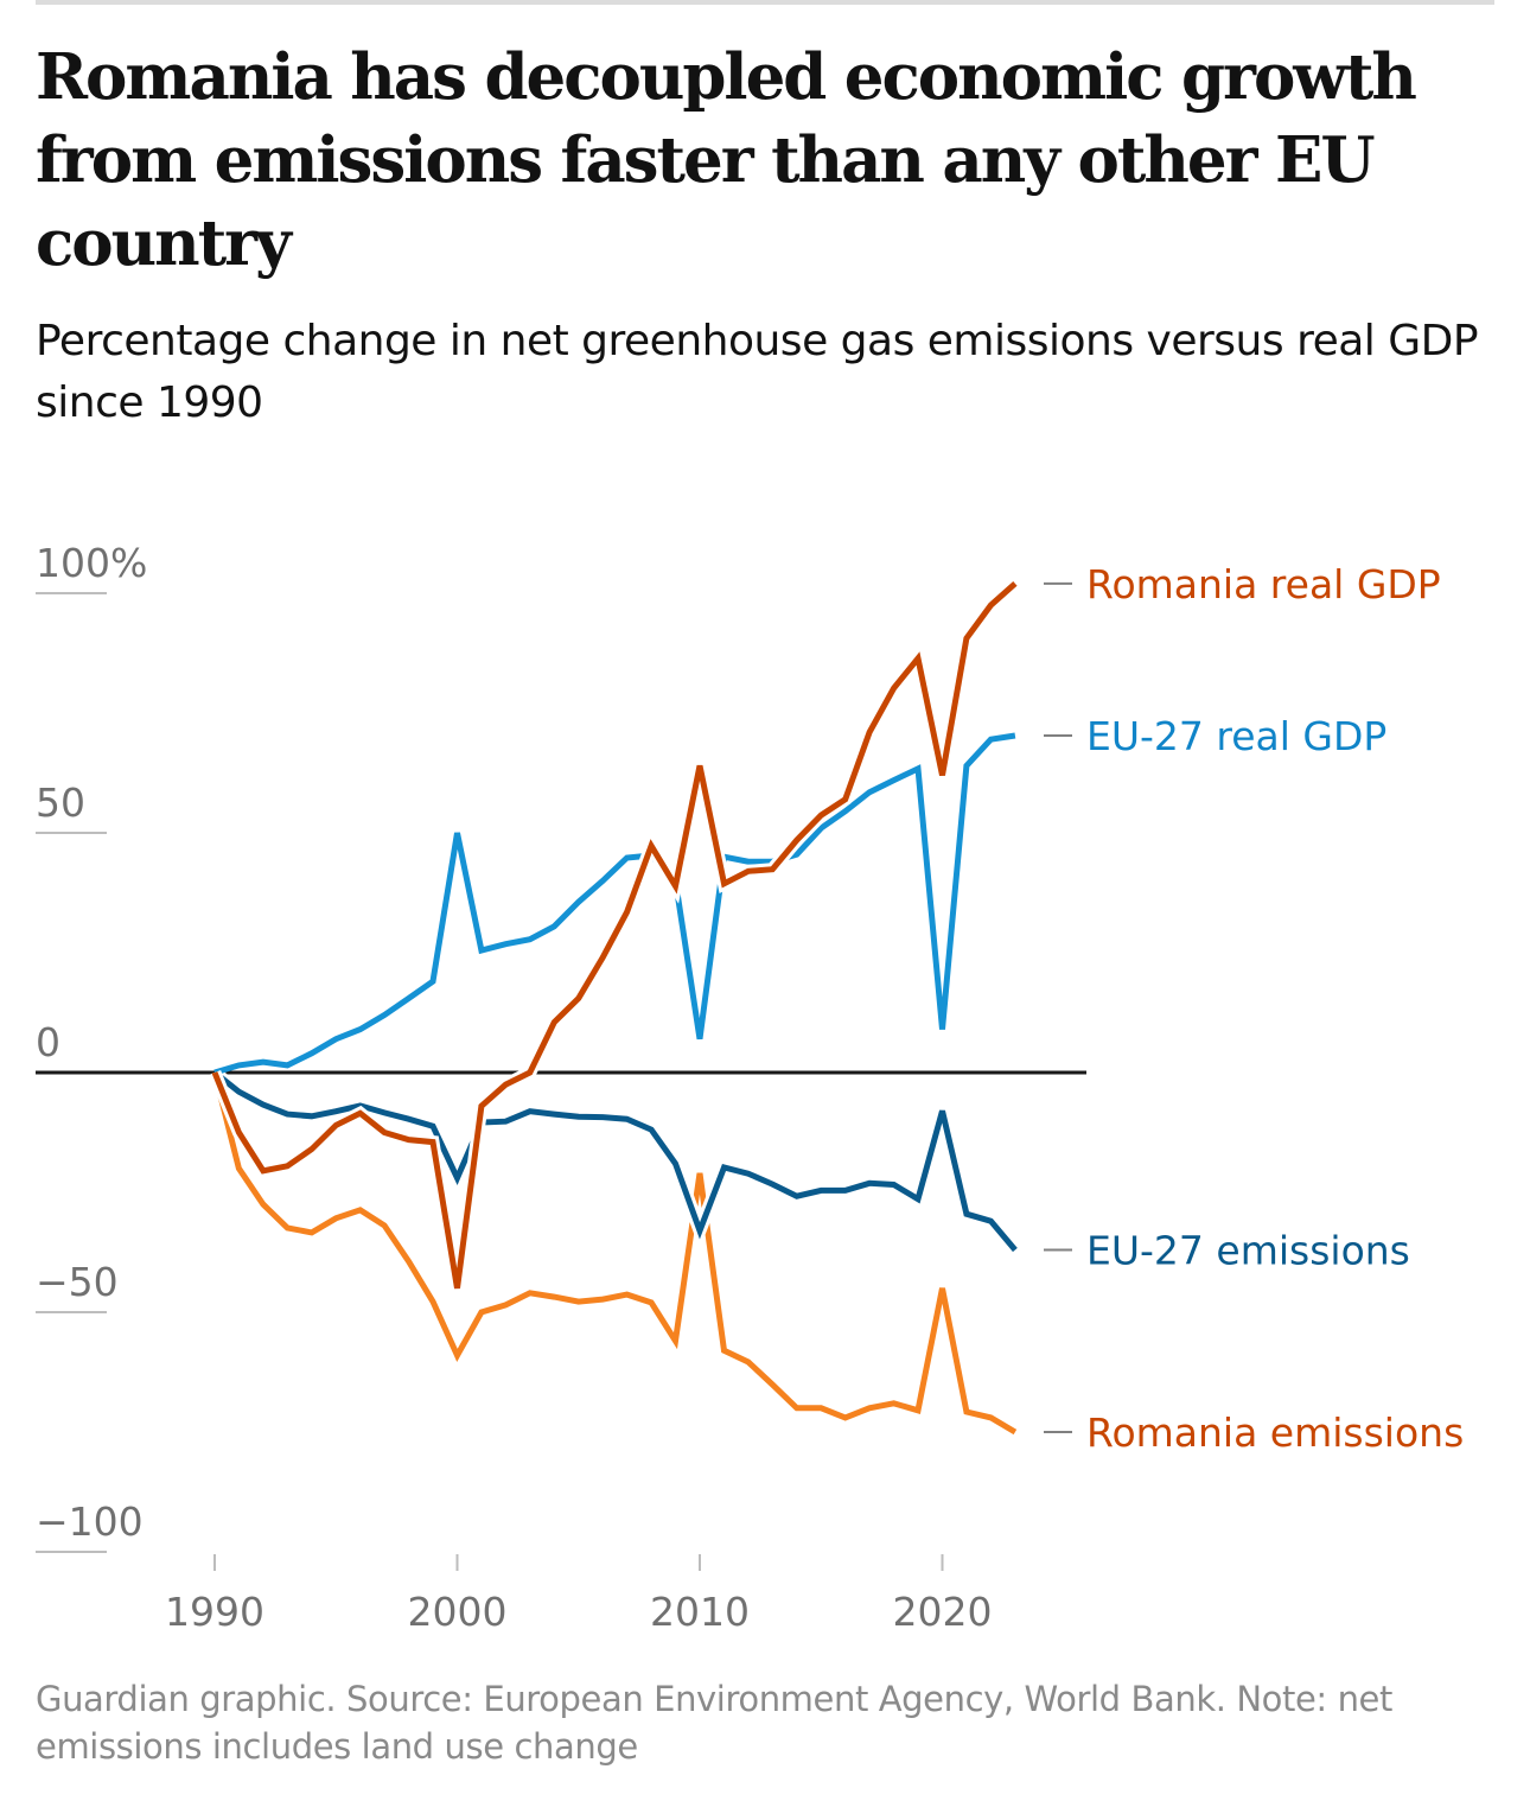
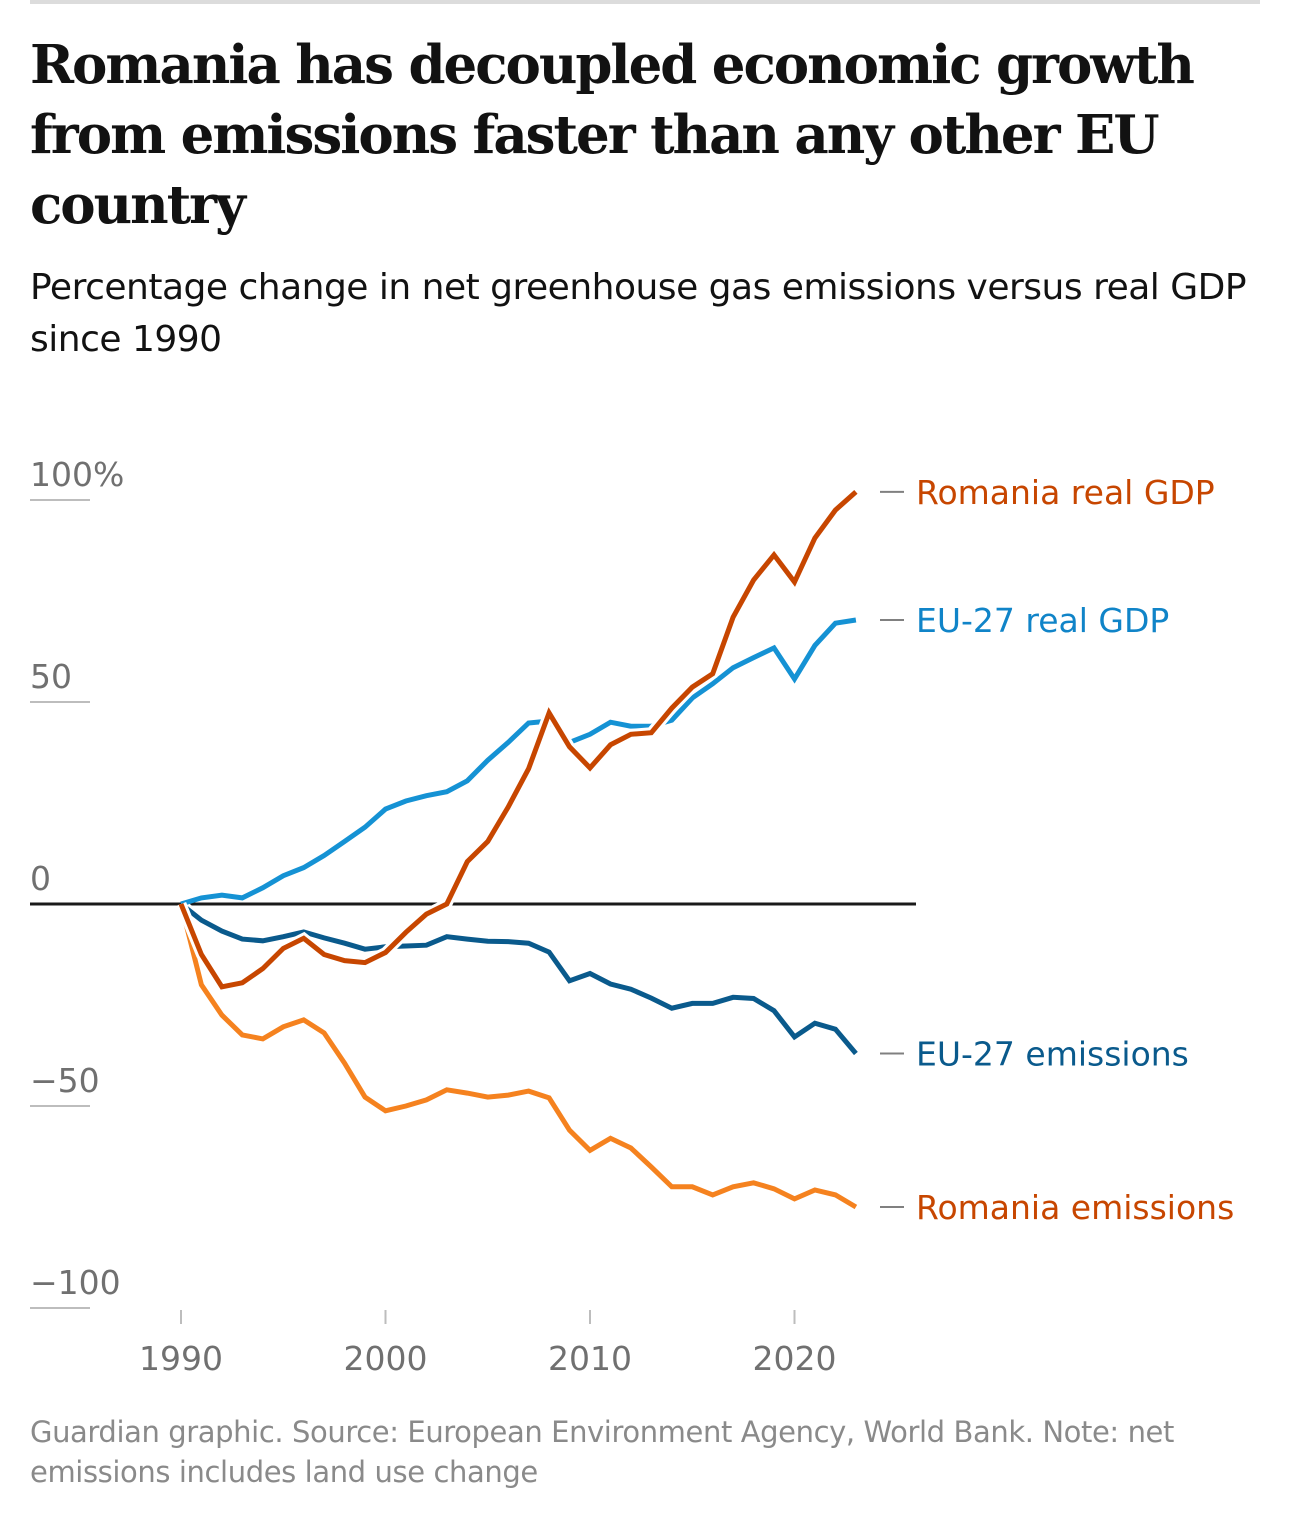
Romania real GDP/2000: -45% -> -12%
EU-27 real GDP/2000: 50% -> 24%
EU-27 emissions/2000: -22% -> -11%
Romania emissions/2000: -59% -> -51%
Romania real GDP/2010: 64% -> 34%
EU-27 real GDP/2010: 7% -> 42%
EU-27 emissions/2010: -33% -> -17%
Romania emissions/2010: -21% -> -61%
Romania real GDP/2020: 62% -> 80%
EU-27 real GDP/2020: 9% -> 56%
EU-27 emissions/2020: -8% -> -33%
Romania emissions/2020: -45% -> -73%
